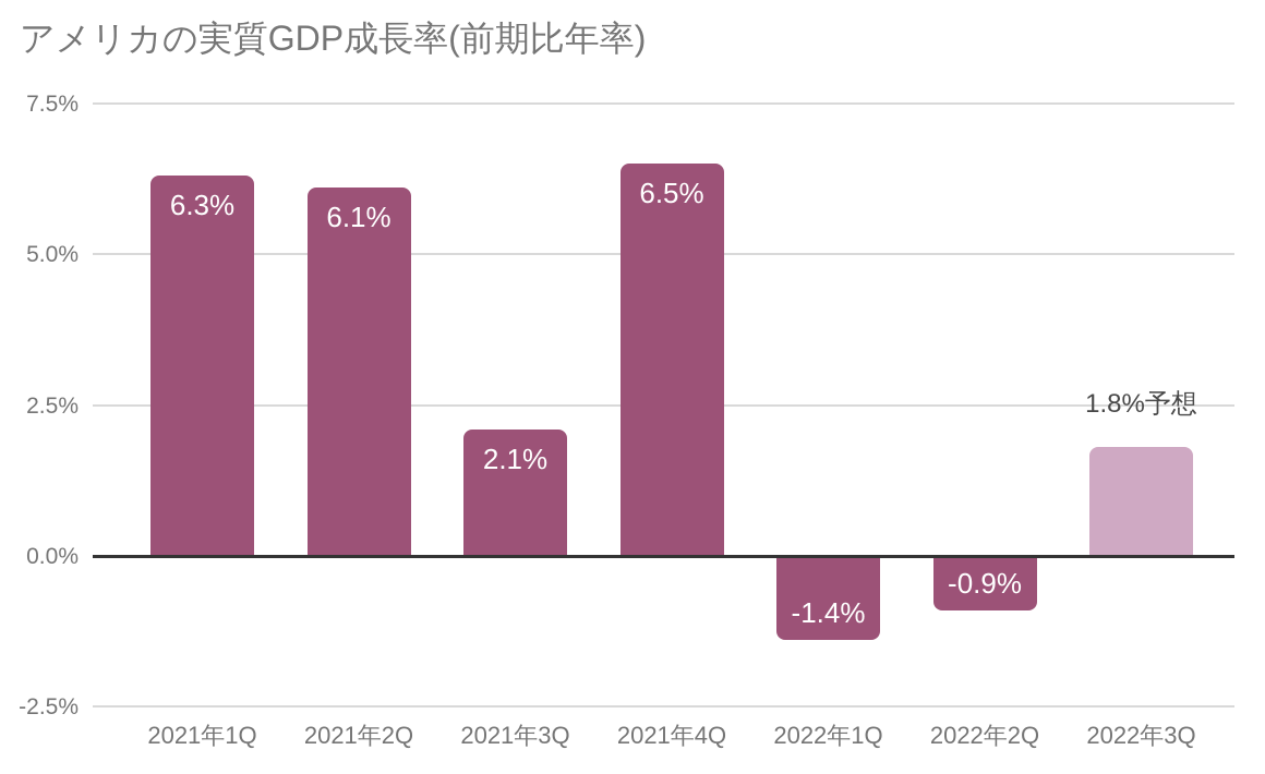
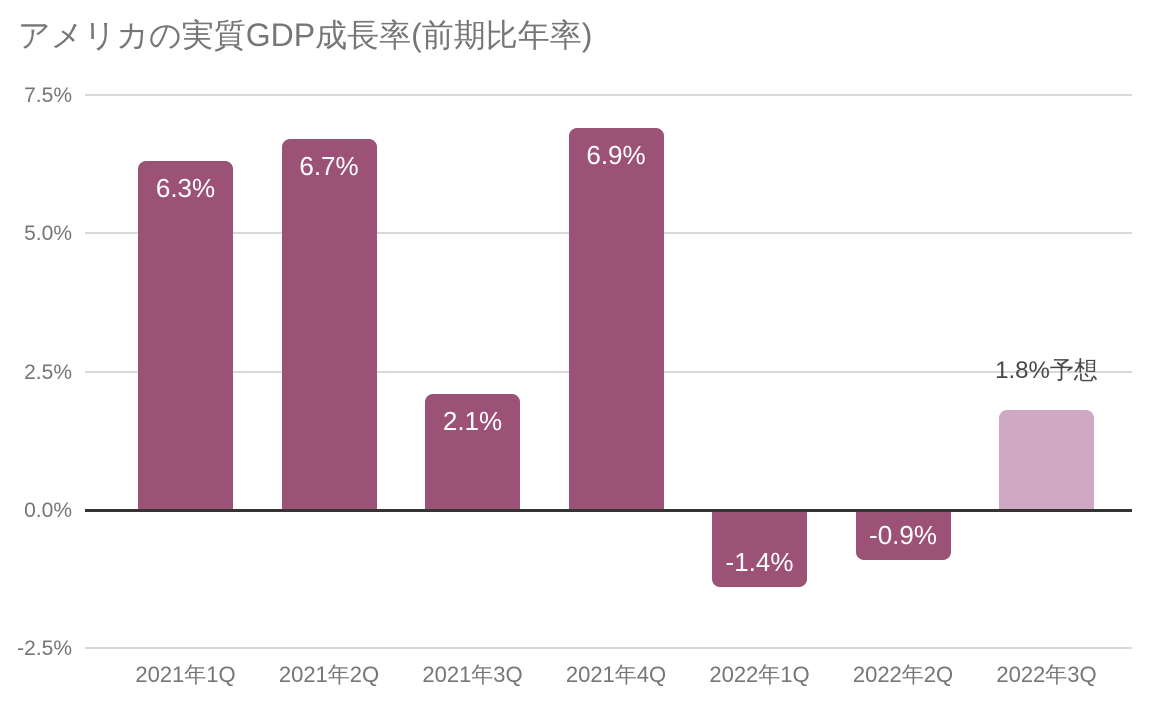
2021年2Q: 6.1% -> 6.7%
2021年4Q: 6.5% -> 6.9%
